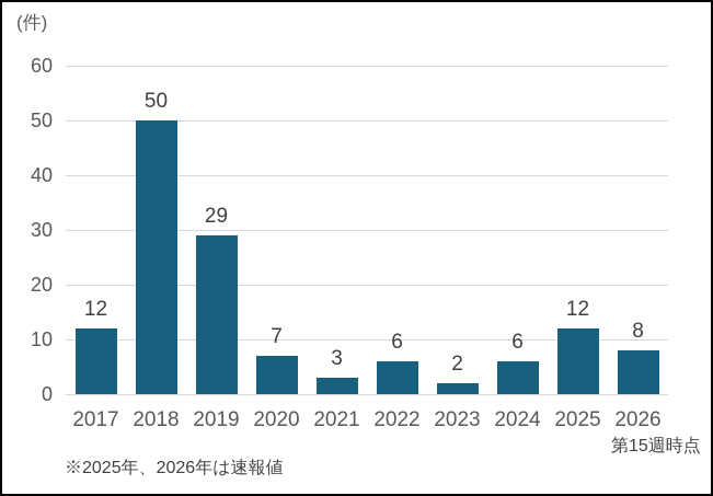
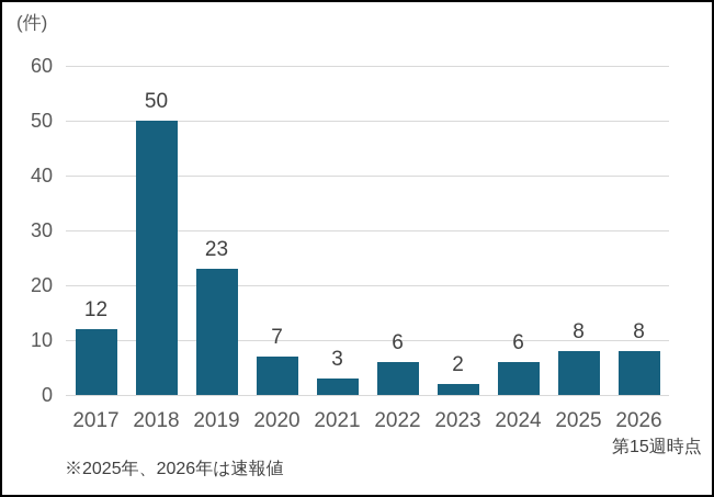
2019: 29 -> 23
2025: 12 -> 8
